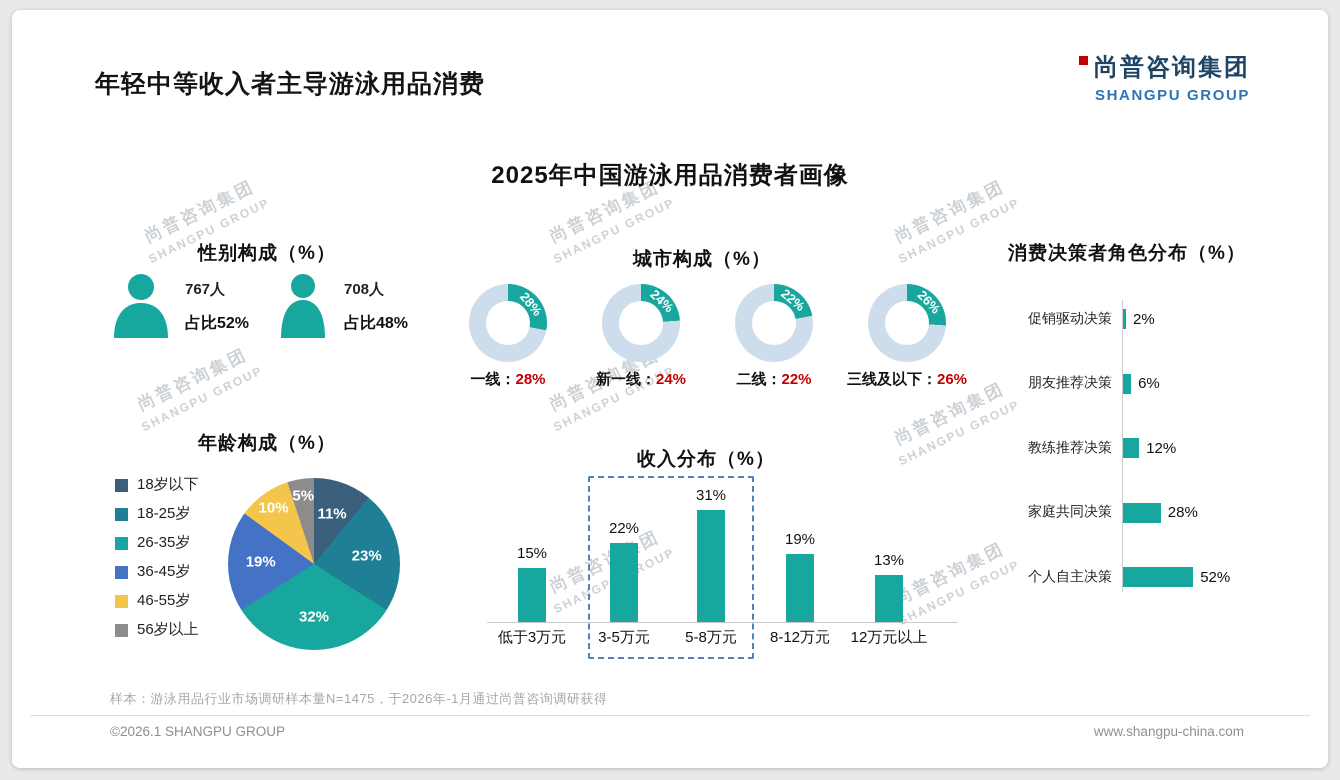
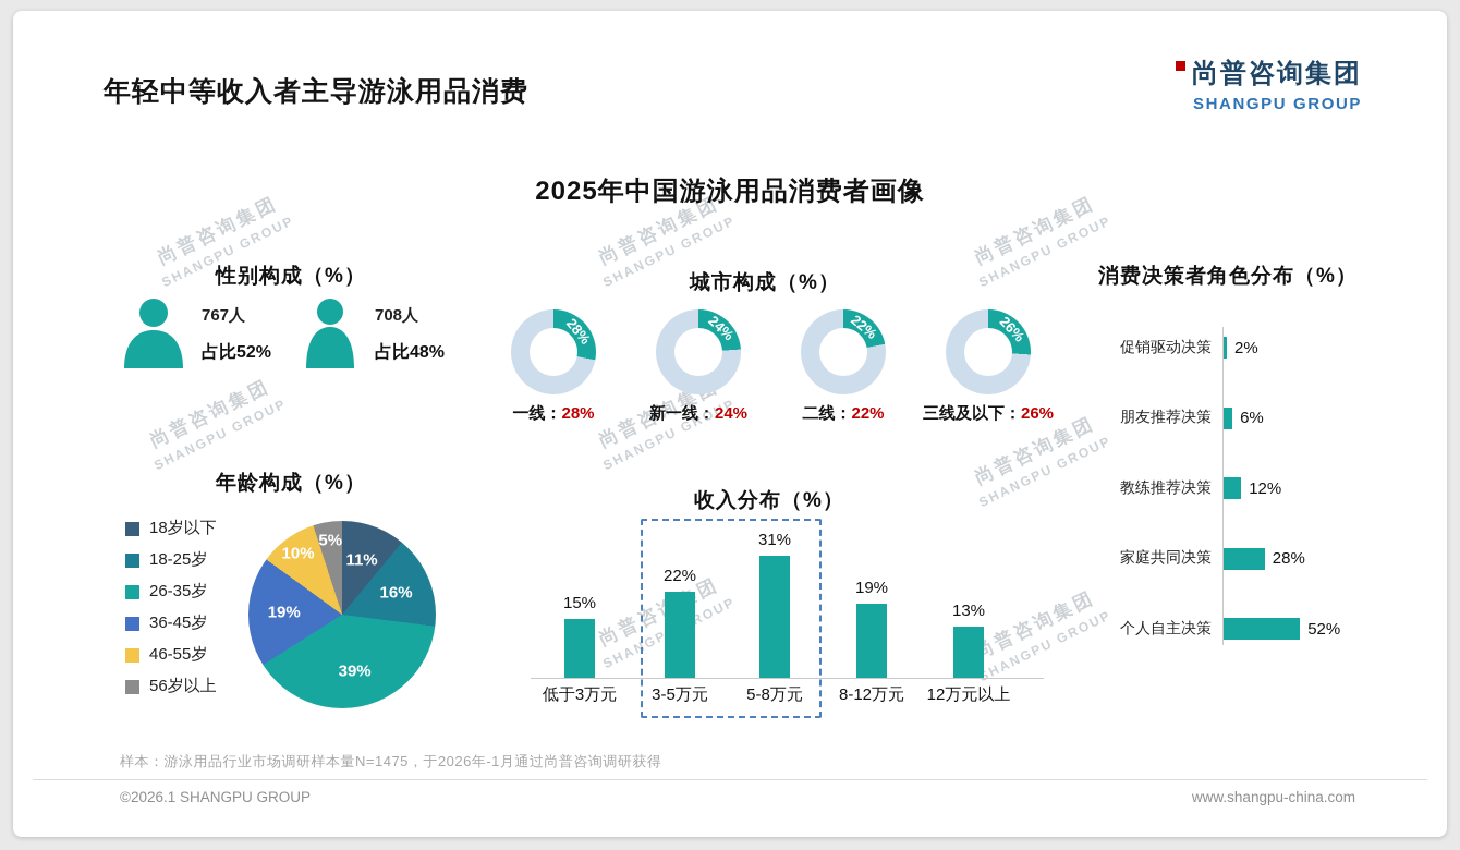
年龄构成（%）/18-25岁: 23% -> 16%
年龄构成（%）/26-35岁: 32% -> 39%
